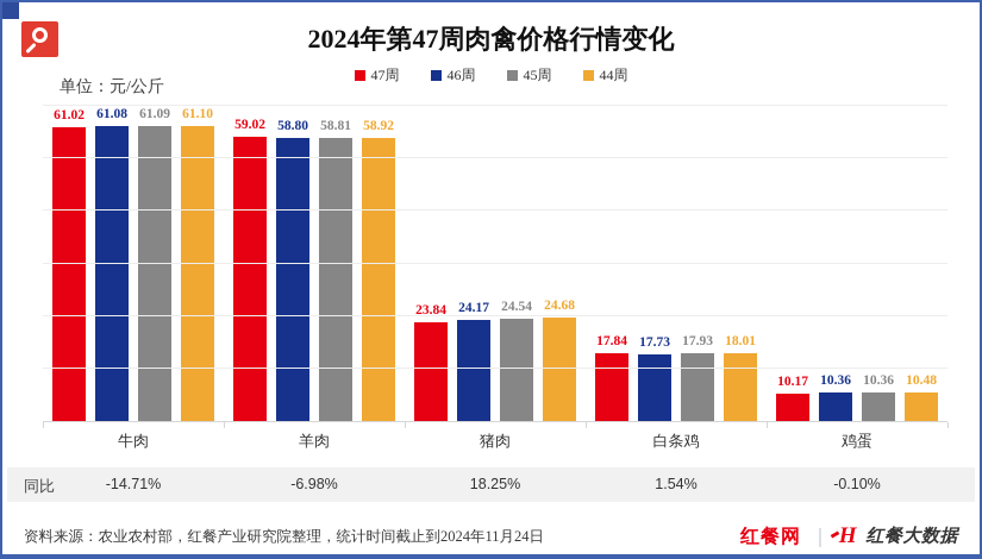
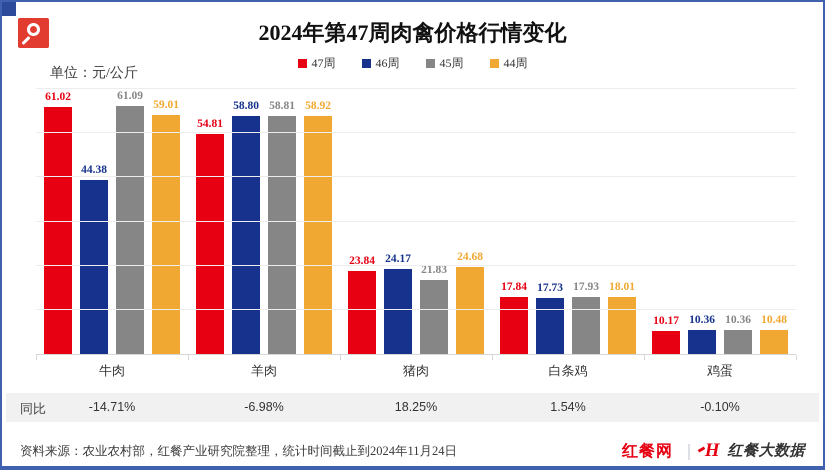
46周/牛肉: 61.08 -> 44.38
44周/牛肉: 61.10 -> 59.01
47周/羊肉: 59.02 -> 54.81
45周/猪肉: 24.54 -> 21.83
